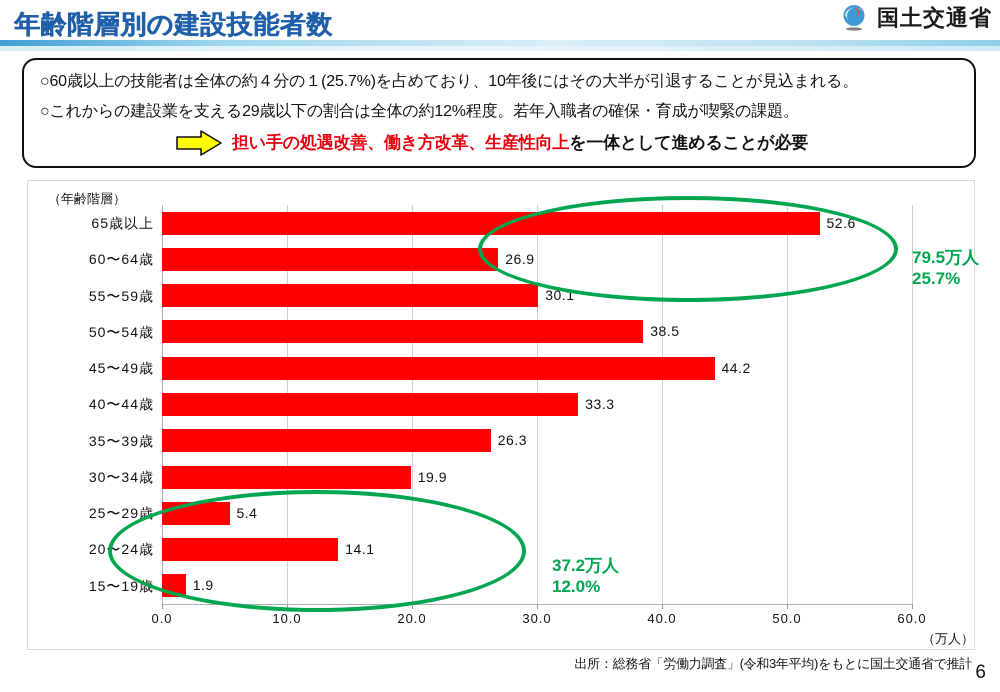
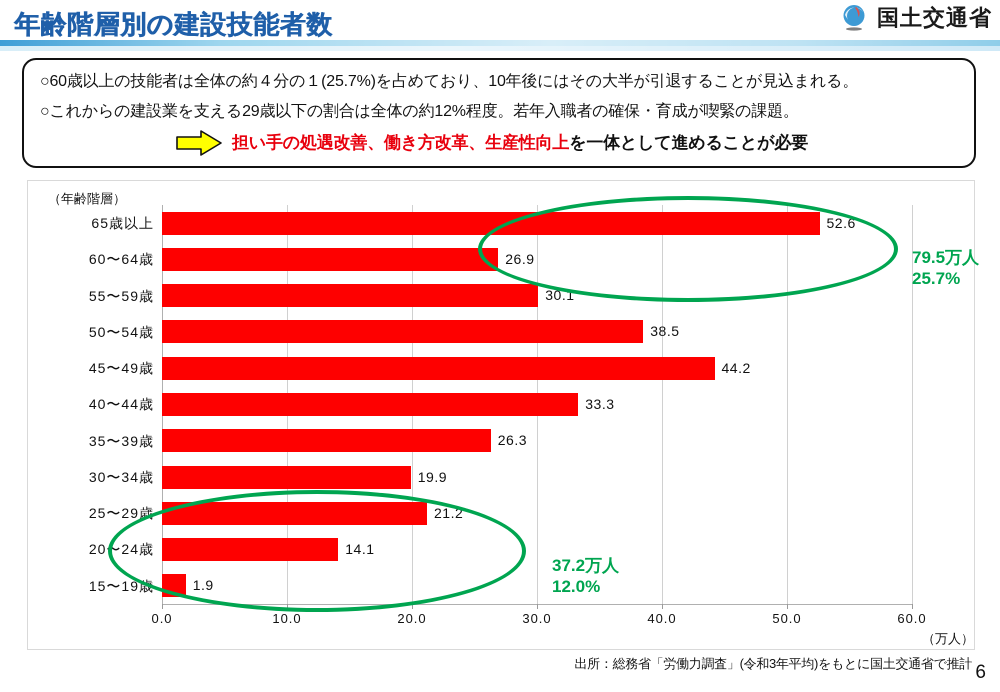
25〜29歳: 5.4 -> 21.2
